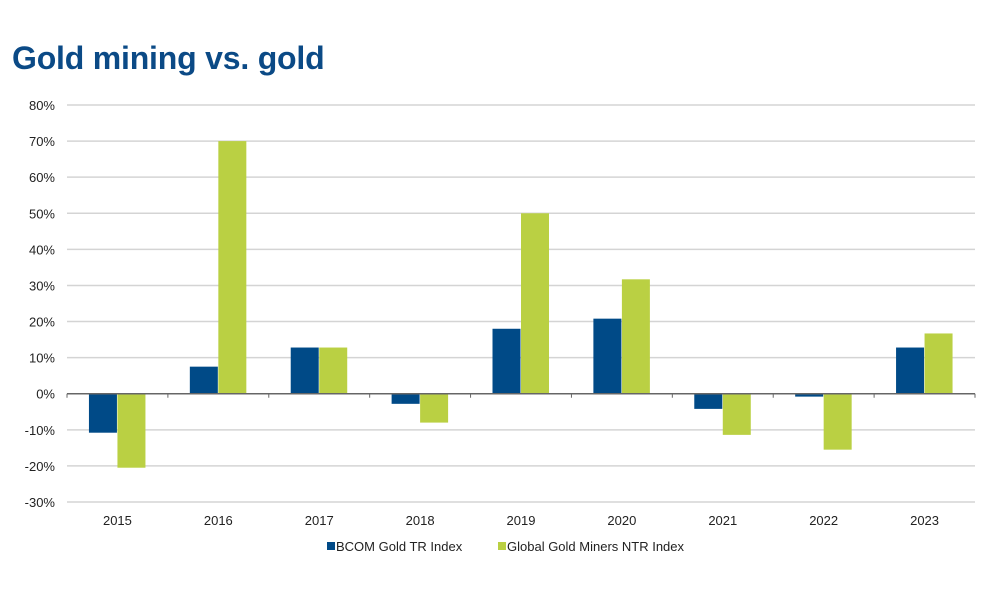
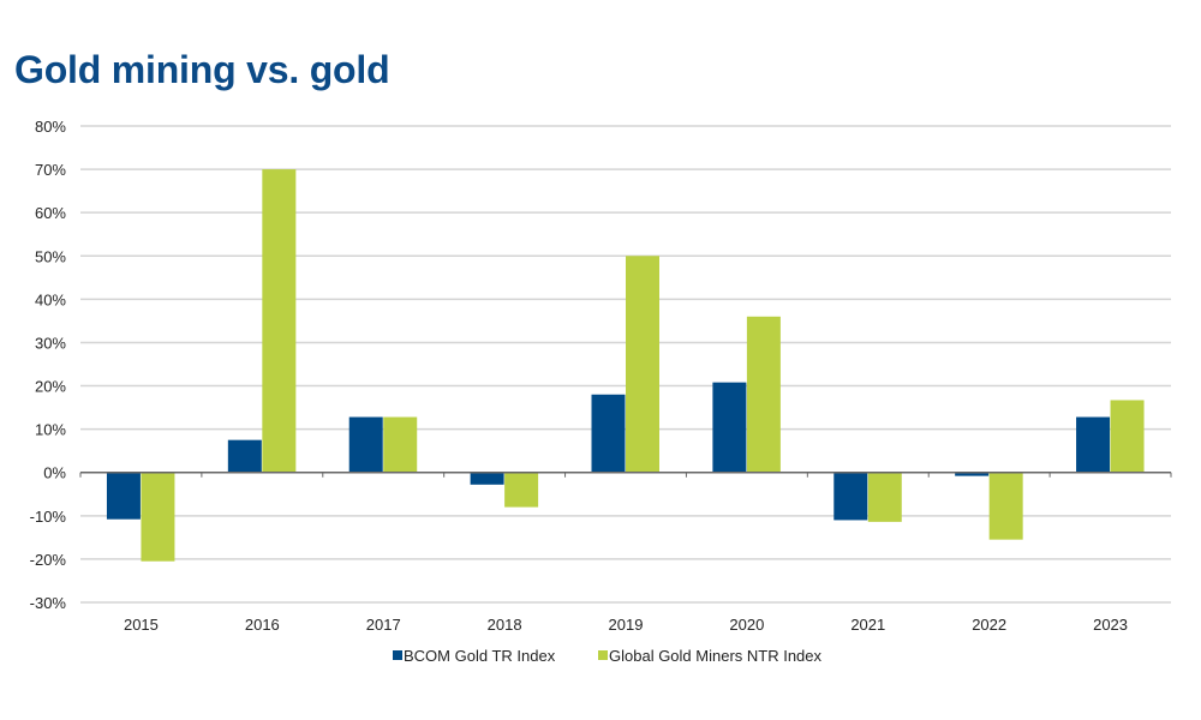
Global Gold Miners NTR Index/2020: 32% -> 36%
BCOM Gold TR Index/2021: -4% -> -11%
